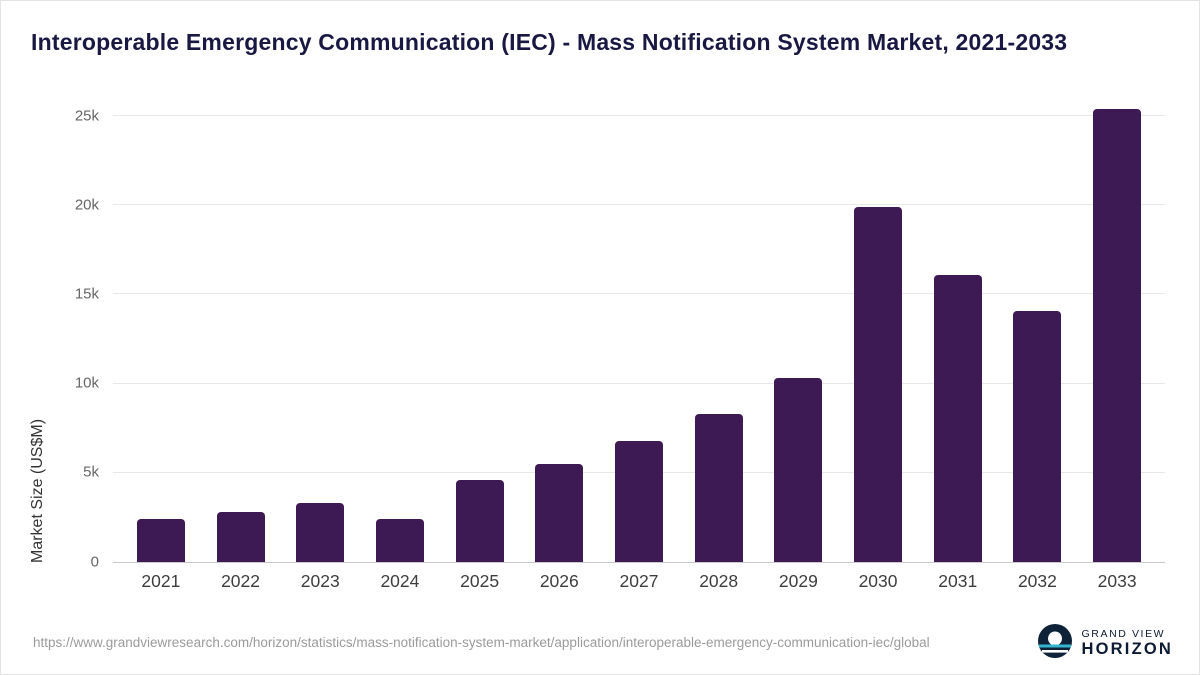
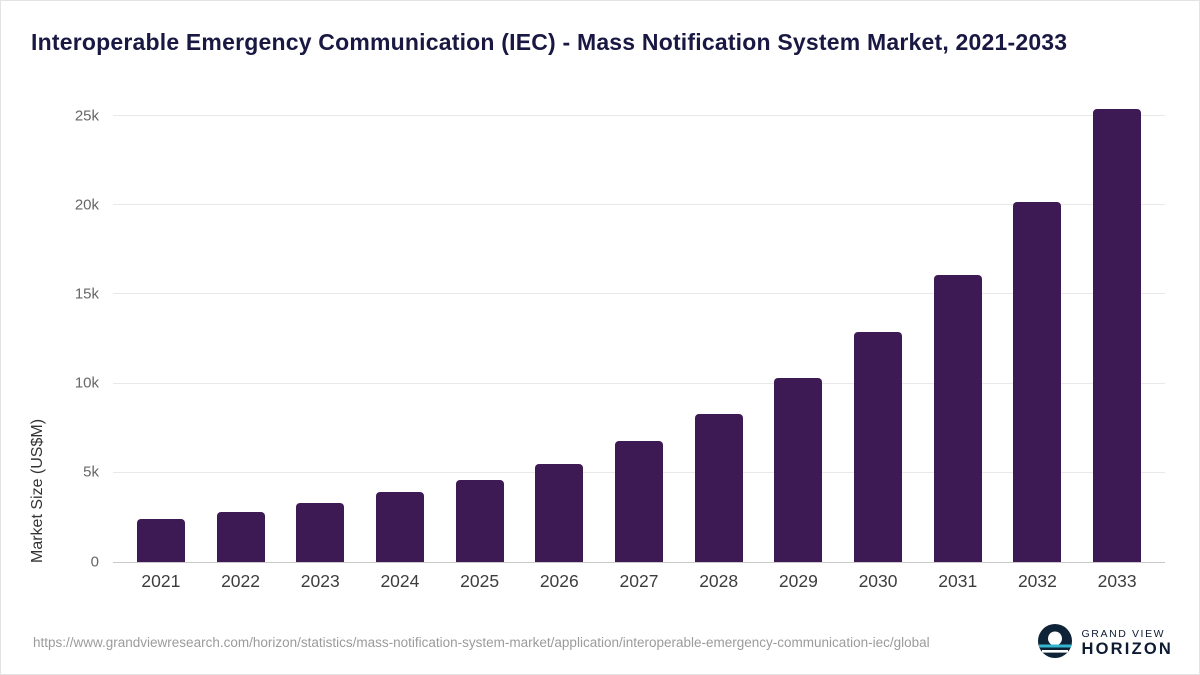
2024: 2.4k -> 3.9k
2030: 19.9k -> 12.9k
2032: 14.1k -> 20.2k
